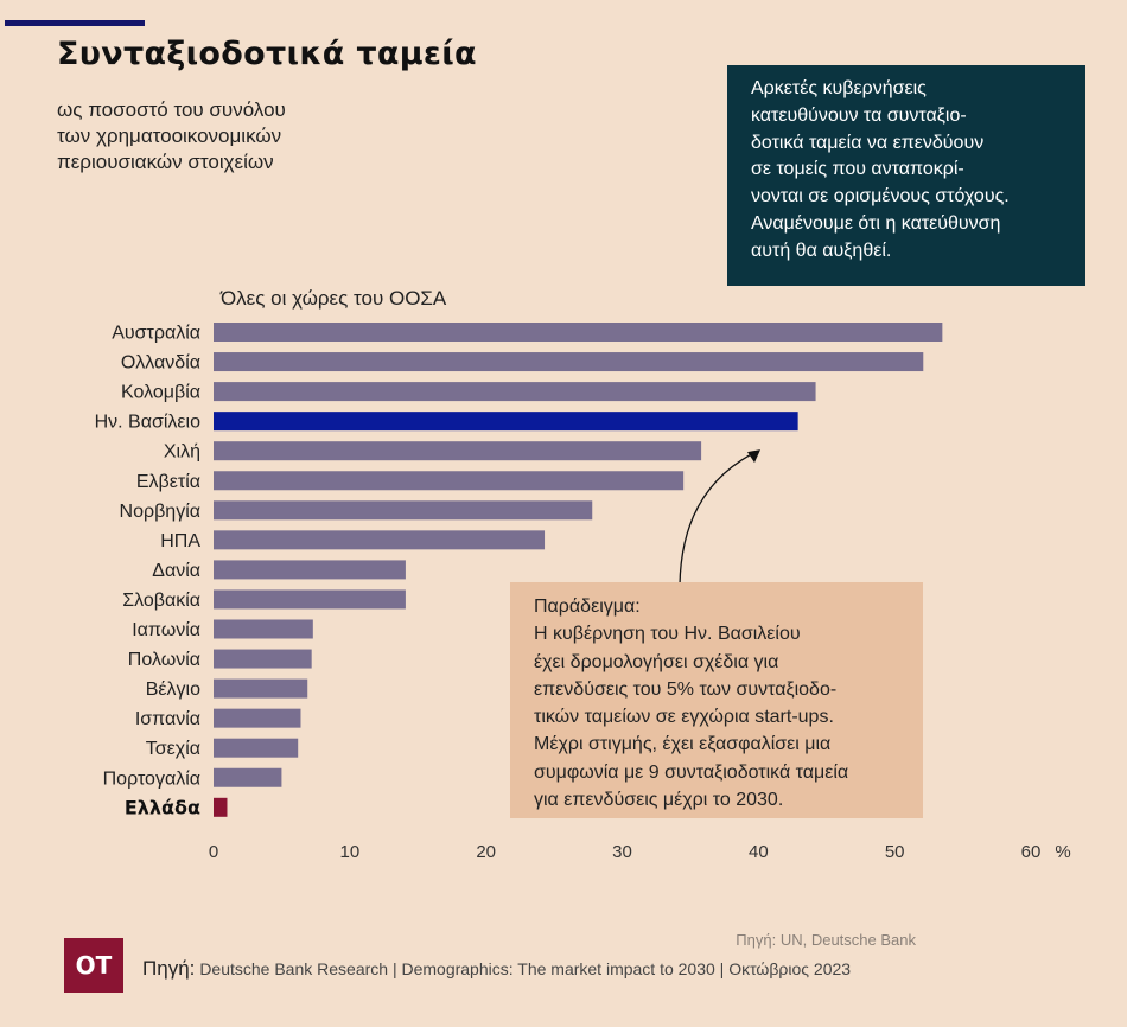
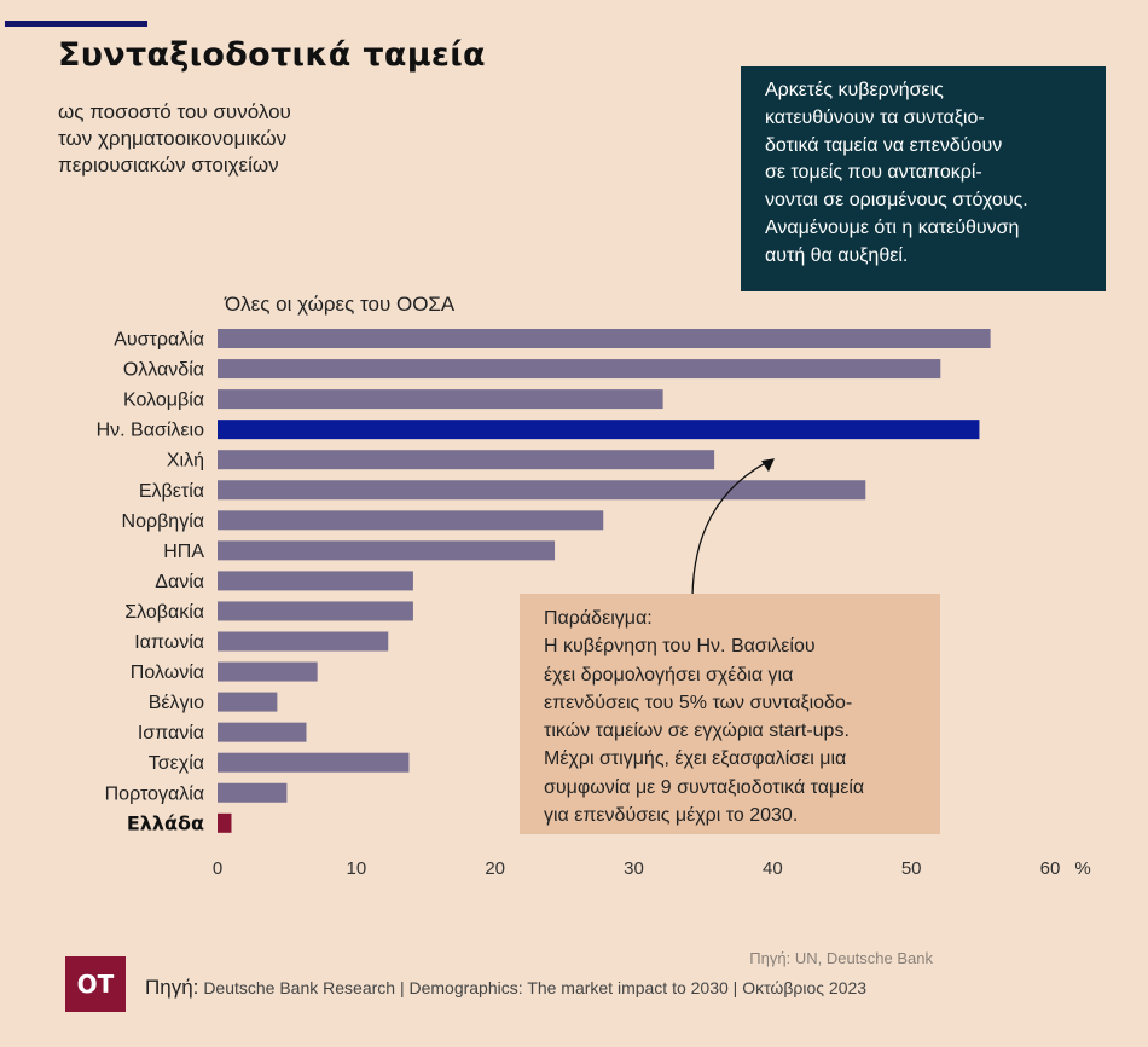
Αυστραλία: 53.5 -> 55.7
Κολομβία: 44.2 -> 32.1
Ην. Βασίλειο: 42.9 -> 54.9
Ελβετία: 34.5 -> 46.7
Ιαπωνία: 7.3 -> 12.3
Βέλγιο: 6.9 -> 4.3
Τσεχία: 6.2 -> 13.8
